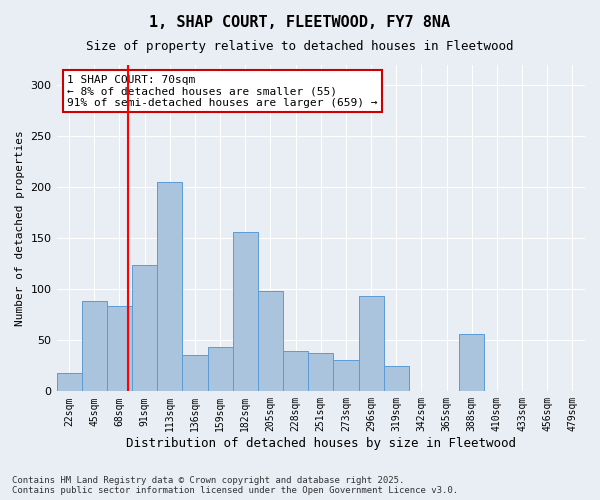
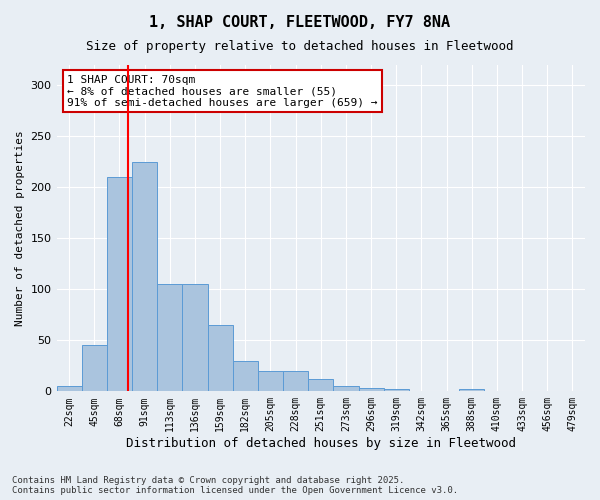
22sqm: 18 -> 5
45sqm: 89 -> 45
68sqm: 84 -> 210
91sqm: 124 -> 225
113sqm: 205 -> 105
136sqm: 36 -> 105
159sqm: 43 -> 65
182sqm: 156 -> 30
205sqm: 98 -> 20
228sqm: 40 -> 20
251sqm: 38 -> 12
273sqm: 31 -> 5
296sqm: 93 -> 3
319sqm: 25 -> 2
388sqm: 56 -> 2
